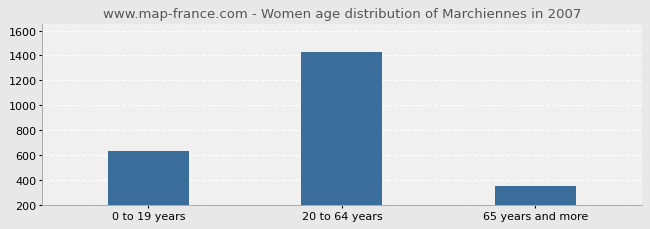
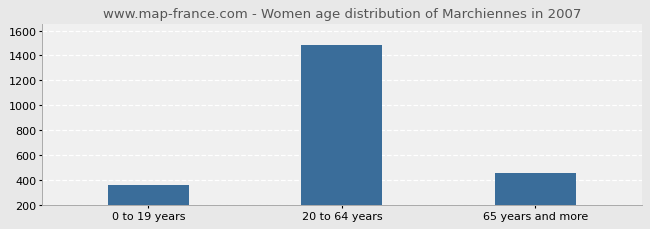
0 to 19 years: 640 -> 360
20 to 64 years: 1420 -> 1480
65 years and more: 360 -> 460
